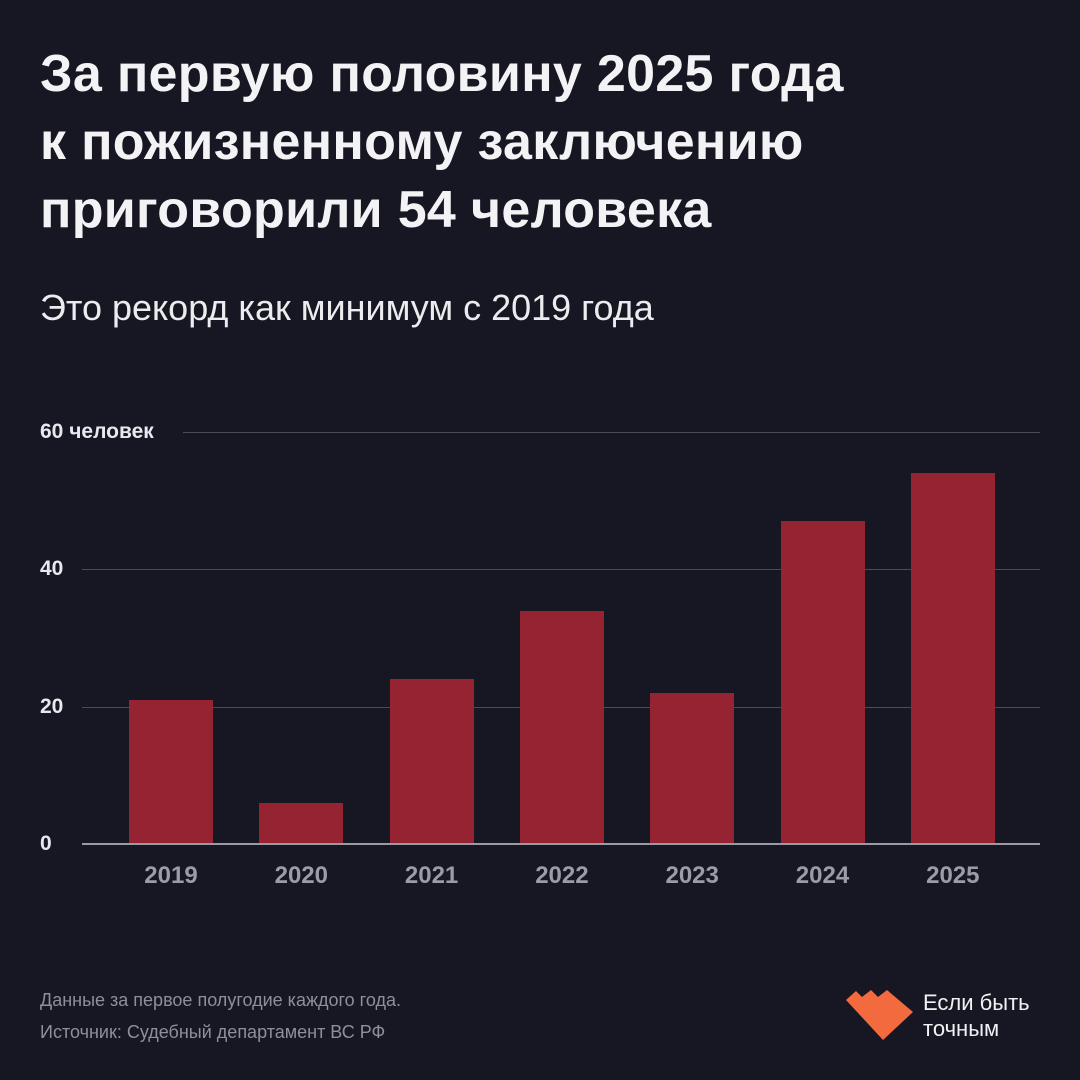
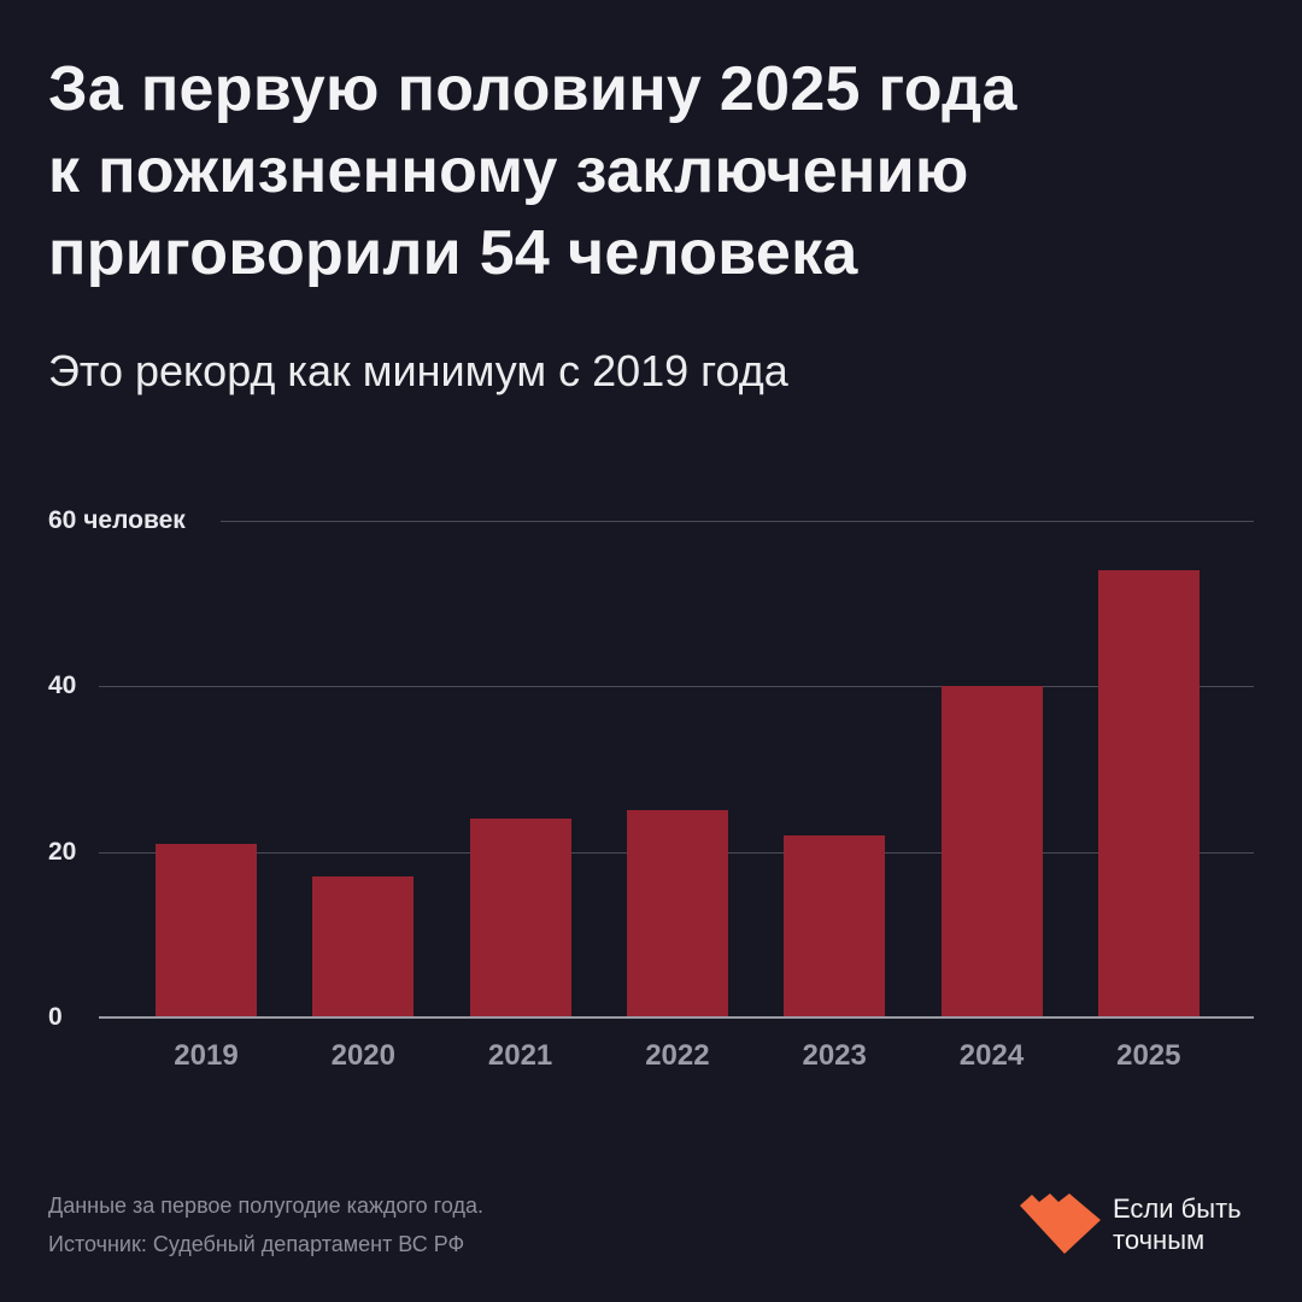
2020: 6 -> 17
2022: 34 -> 25
2024: 47 -> 40
